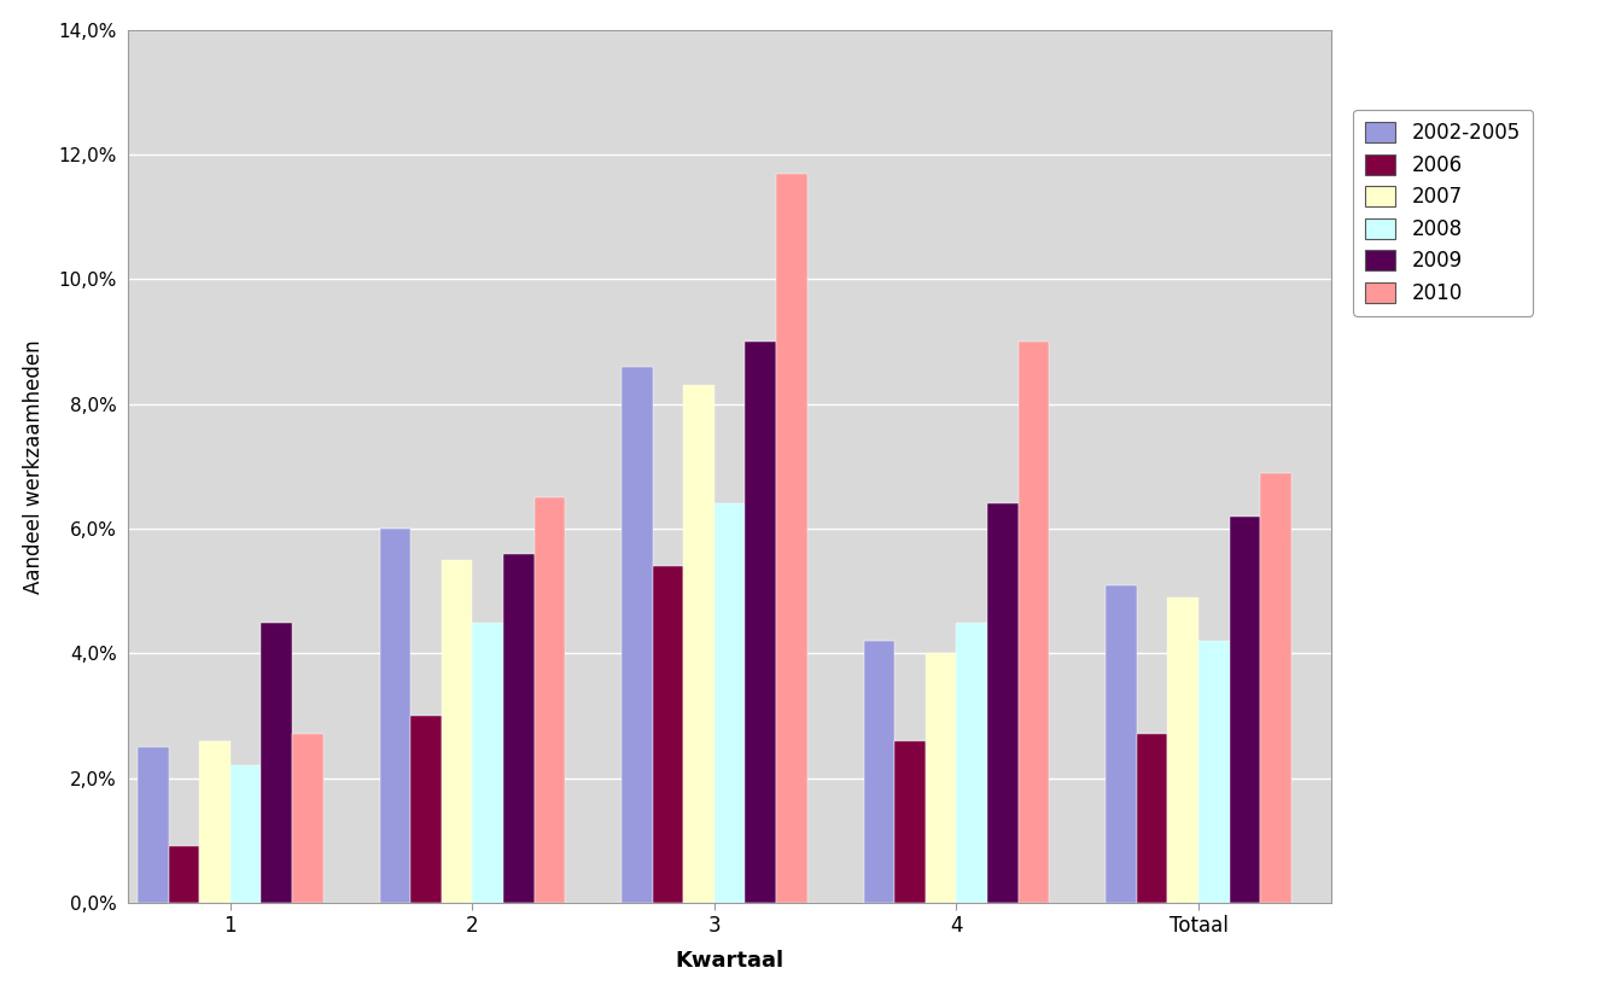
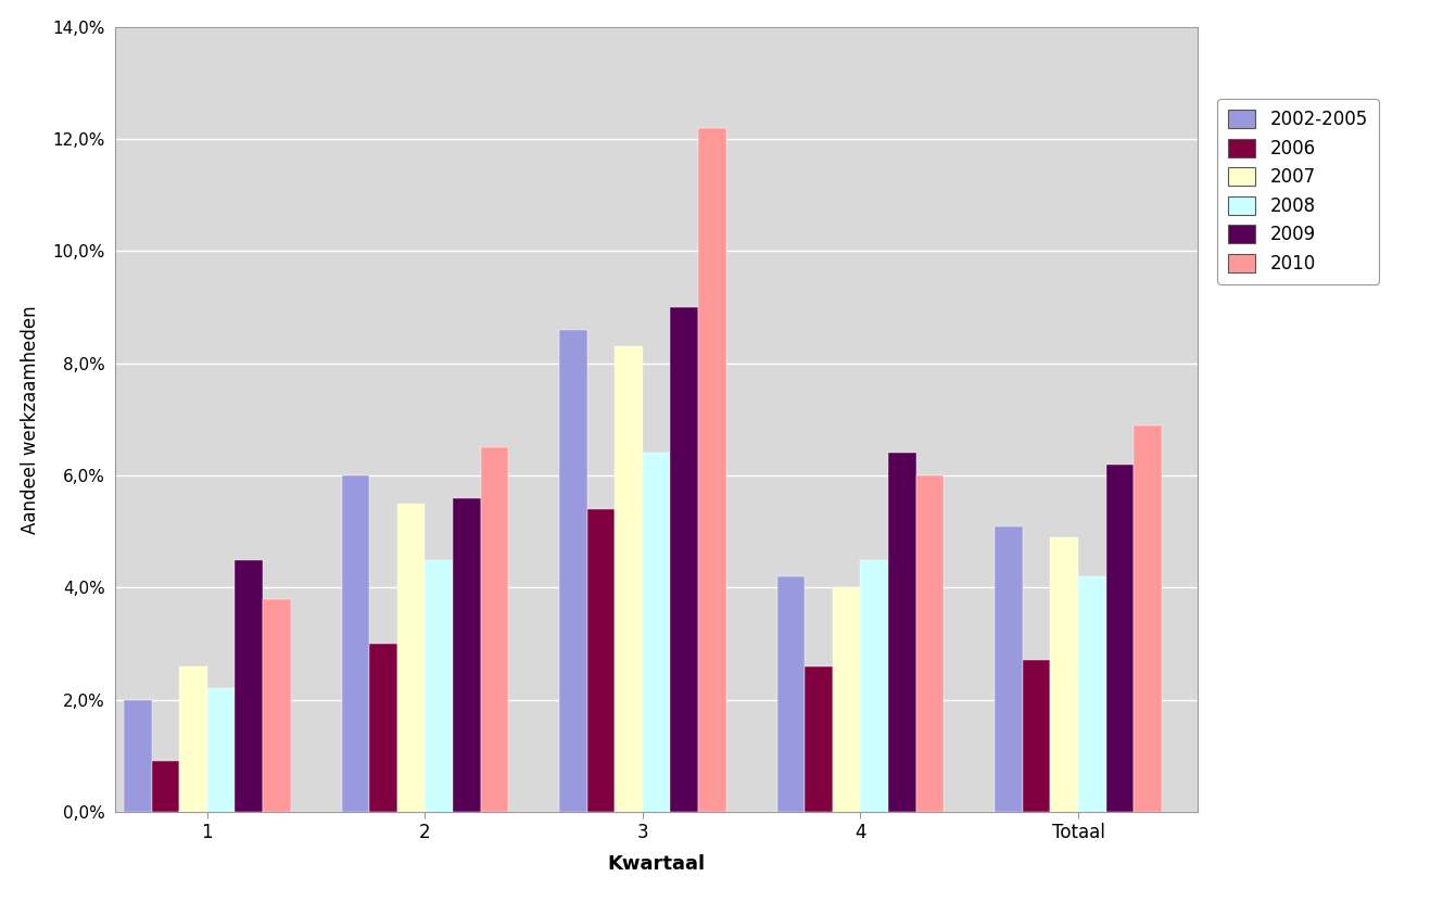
2002-2005/1: 2,5% -> 2,0%
2010/1: 2,7% -> 3,8%
2010/3: 11,7% -> 12,2%
2010/4: 9,0% -> 6,0%
